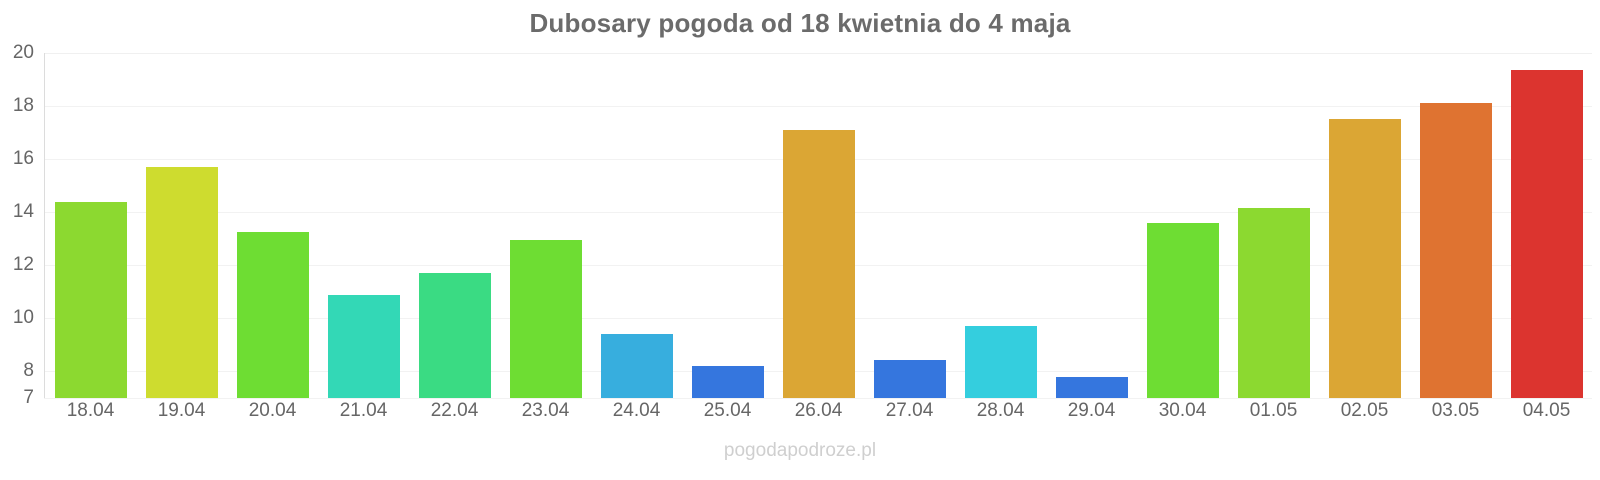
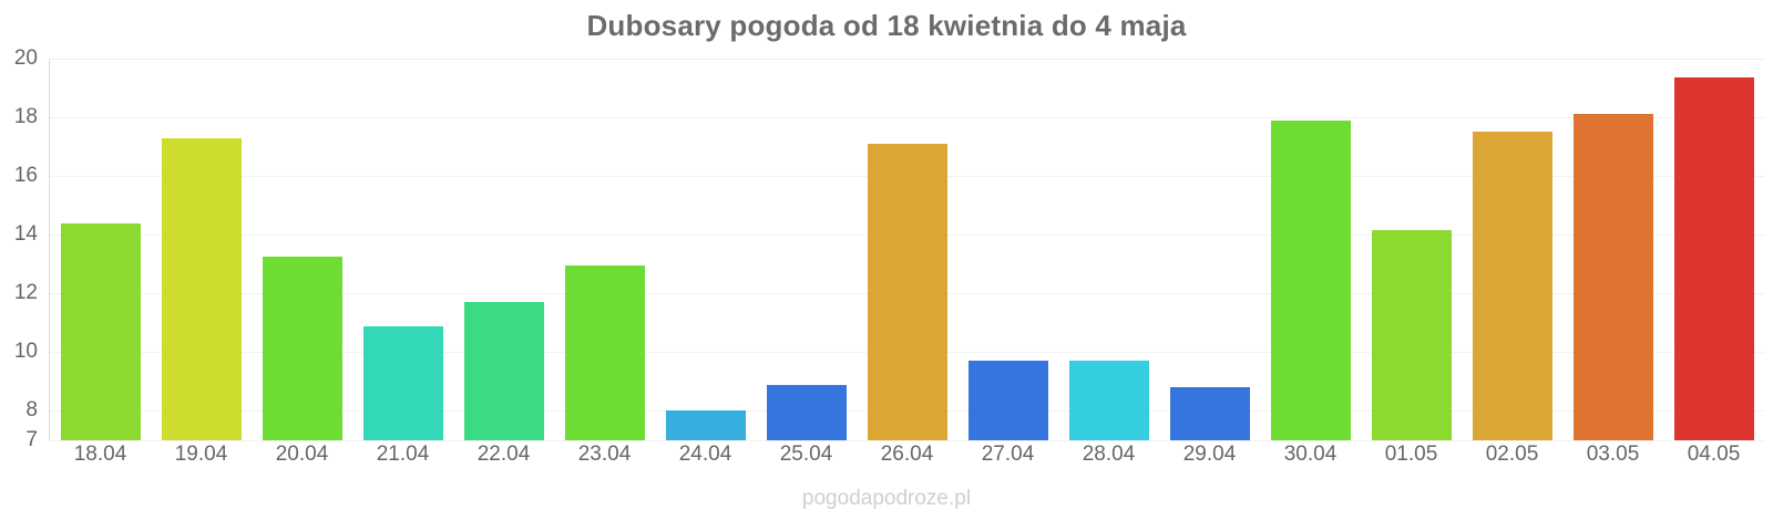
19.04: 15.7 -> 17.3
24.04: 9.4 -> 8.0
25.04: 8.2 -> 8.9
27.04: 8.4 -> 9.7
29.04: 7.8 -> 8.8
30.04: 13.6 -> 17.9
